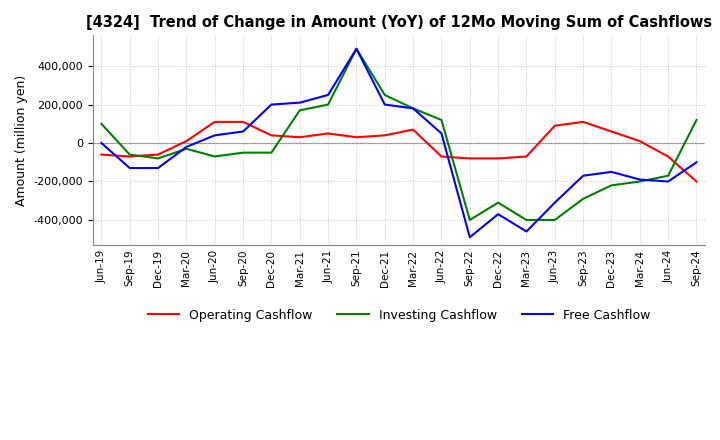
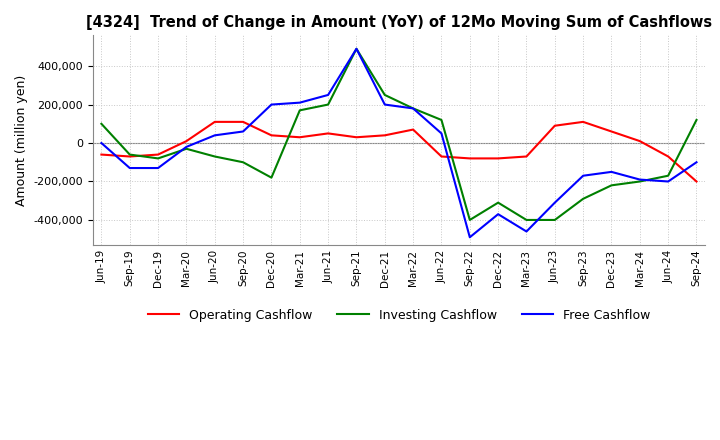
Investing Cashflow/Sep-20: -50,000 -> -100,000
Investing Cashflow/Dec-20: -50,000 -> -180,000
